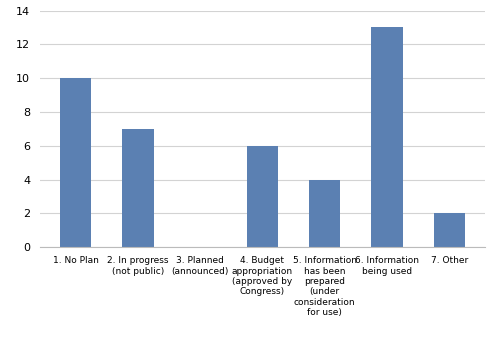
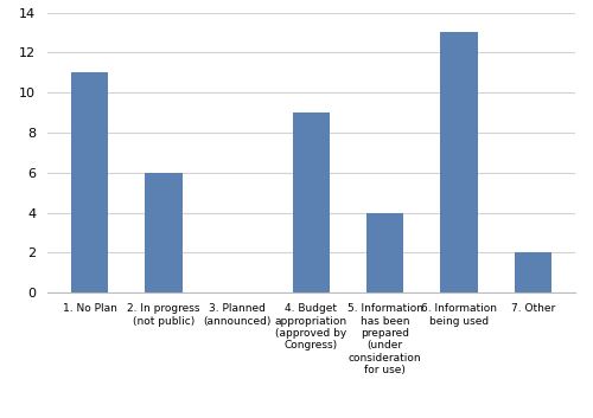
1. No Plan: 10 -> 11
2. In progress (not public): 7 -> 6
4. Budget appropriation (approved by Congress): 6 -> 9
